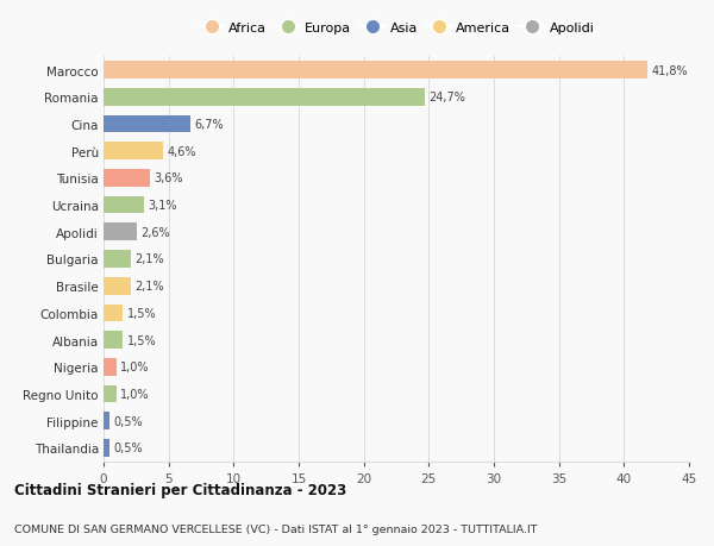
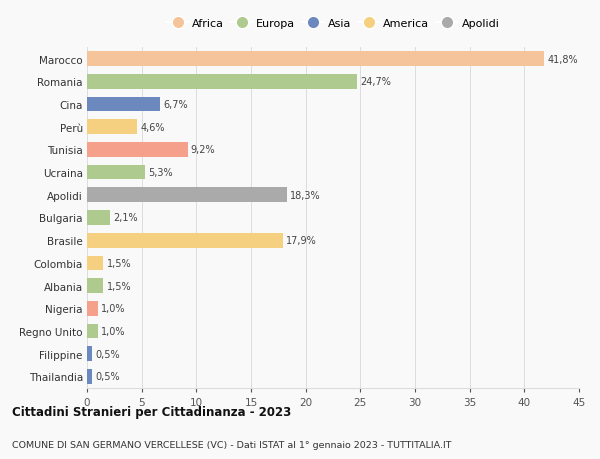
Tunisia: 3,6% -> 9,2%
Ucraina: 3,1% -> 5,3%
Apolidi: 2,6% -> 18,3%
Brasile: 2,1% -> 17,9%
